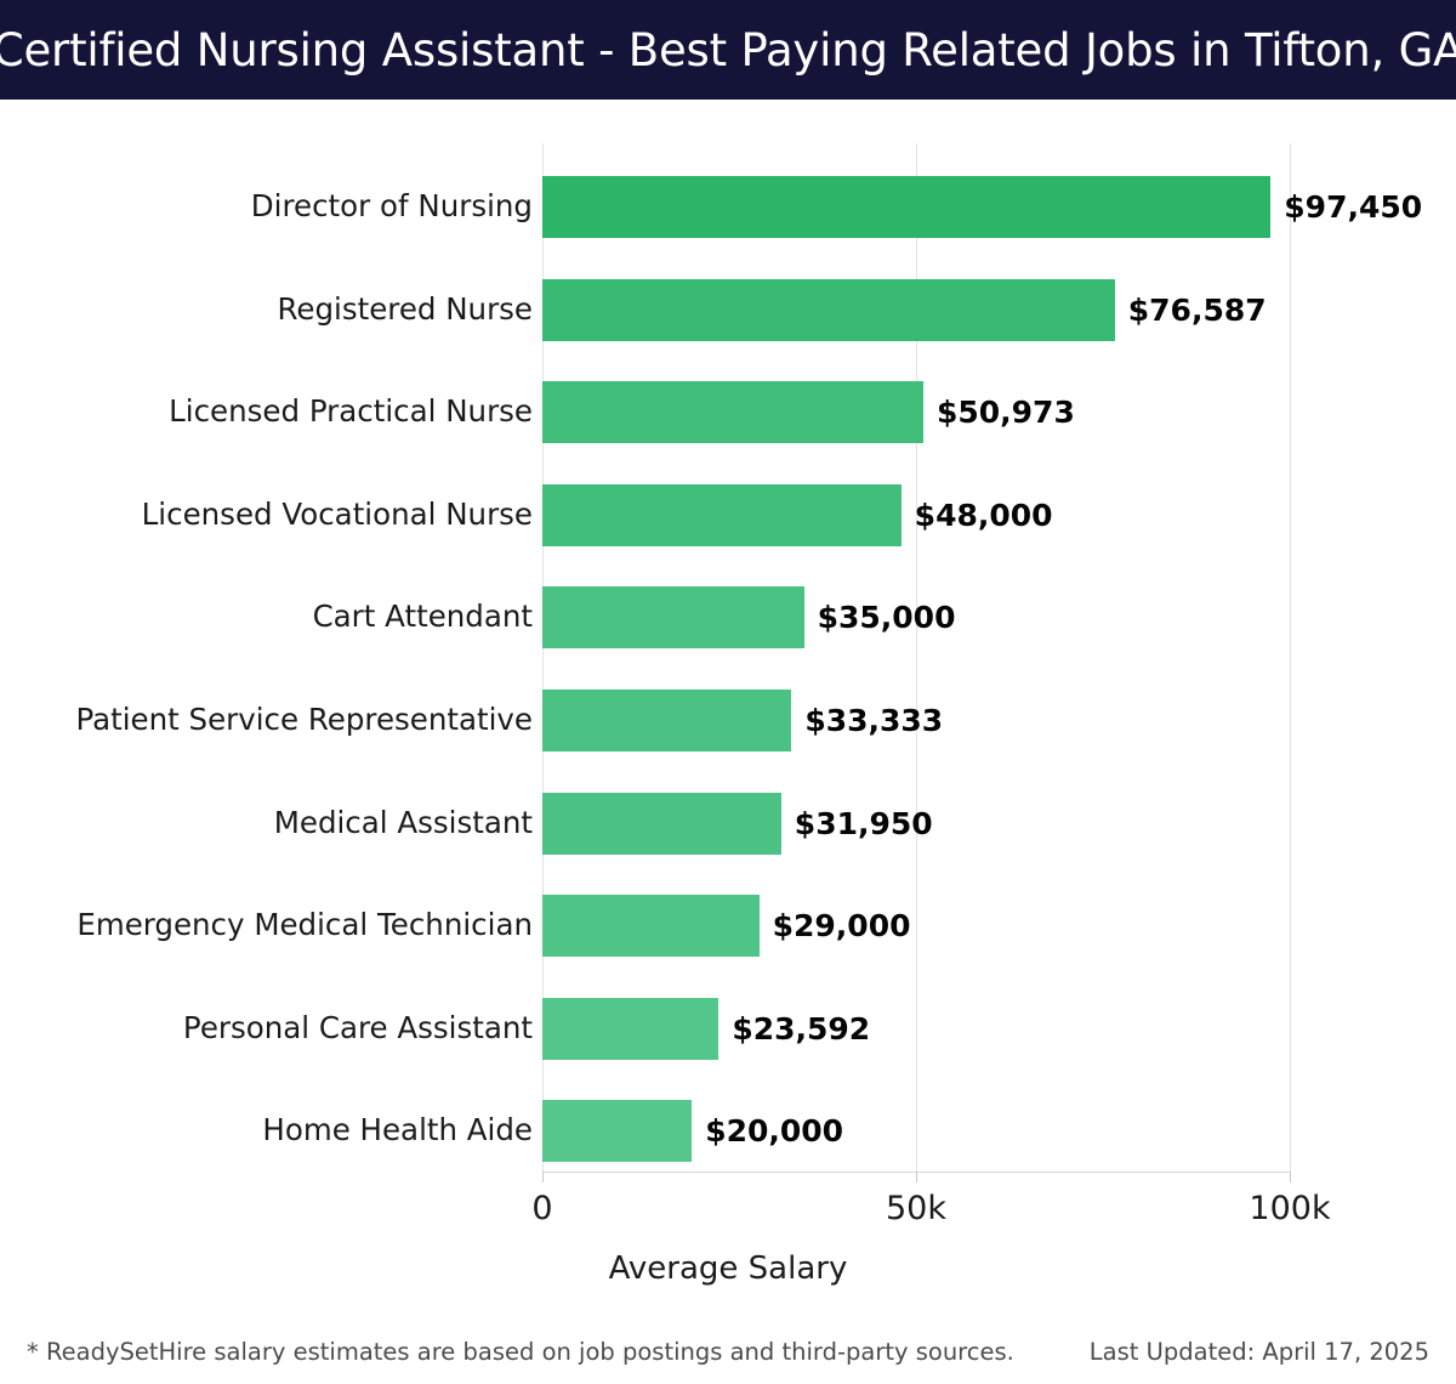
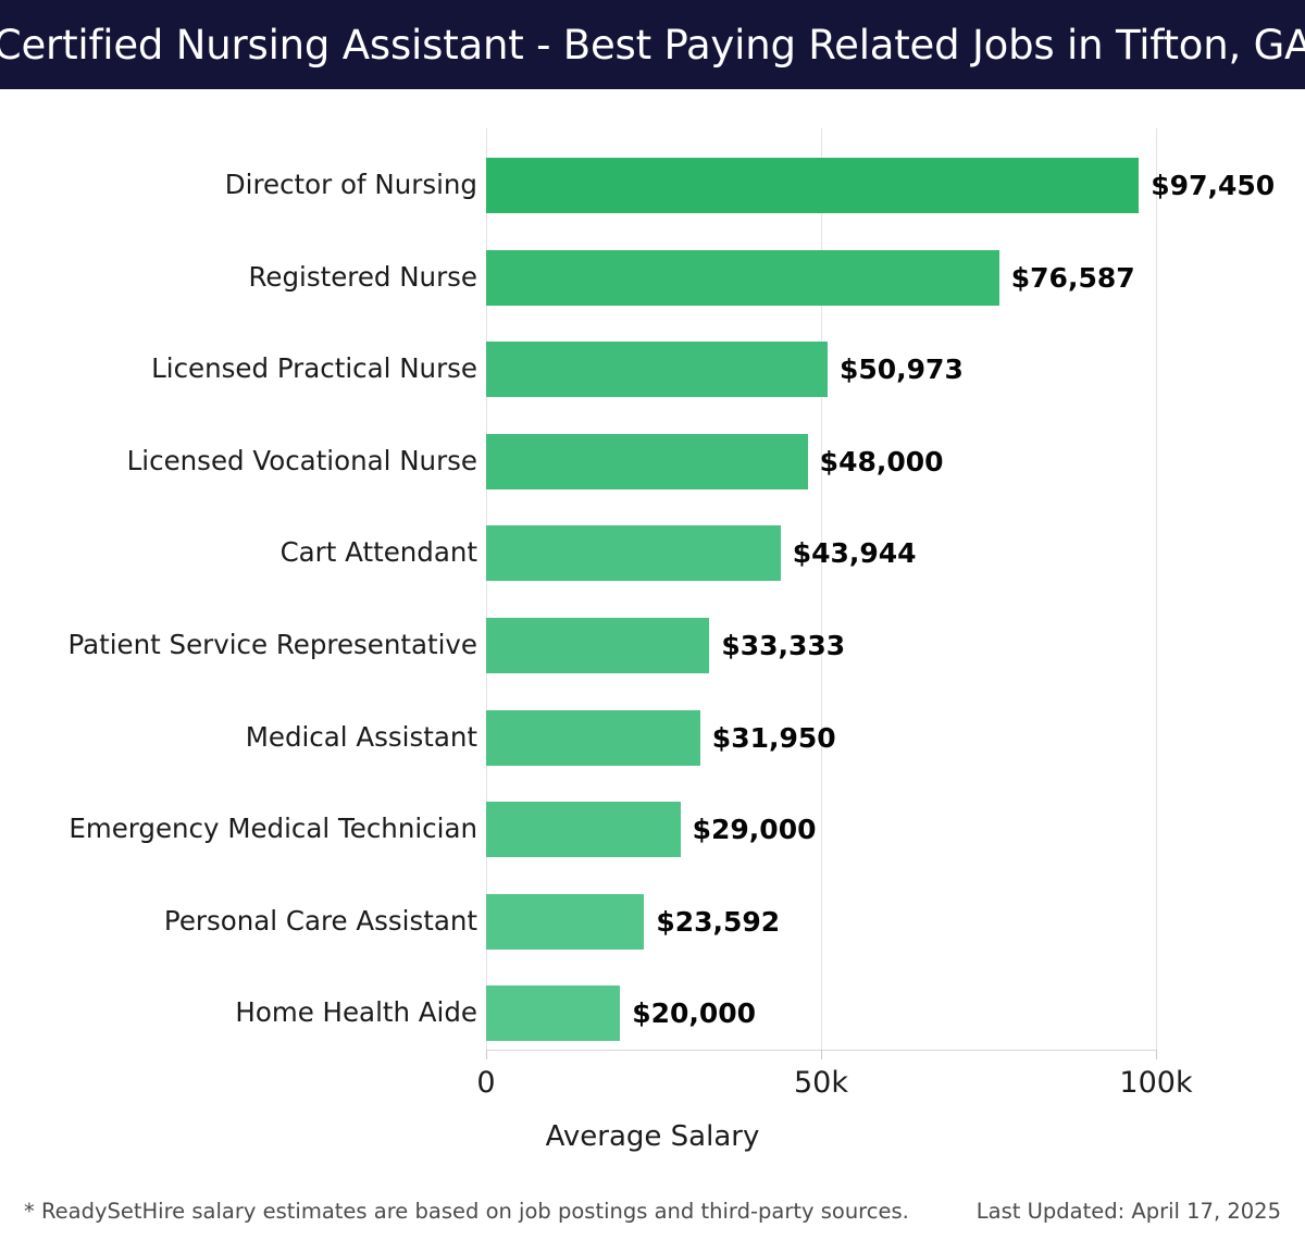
Cart Attendant: $35,000 -> $43,944
